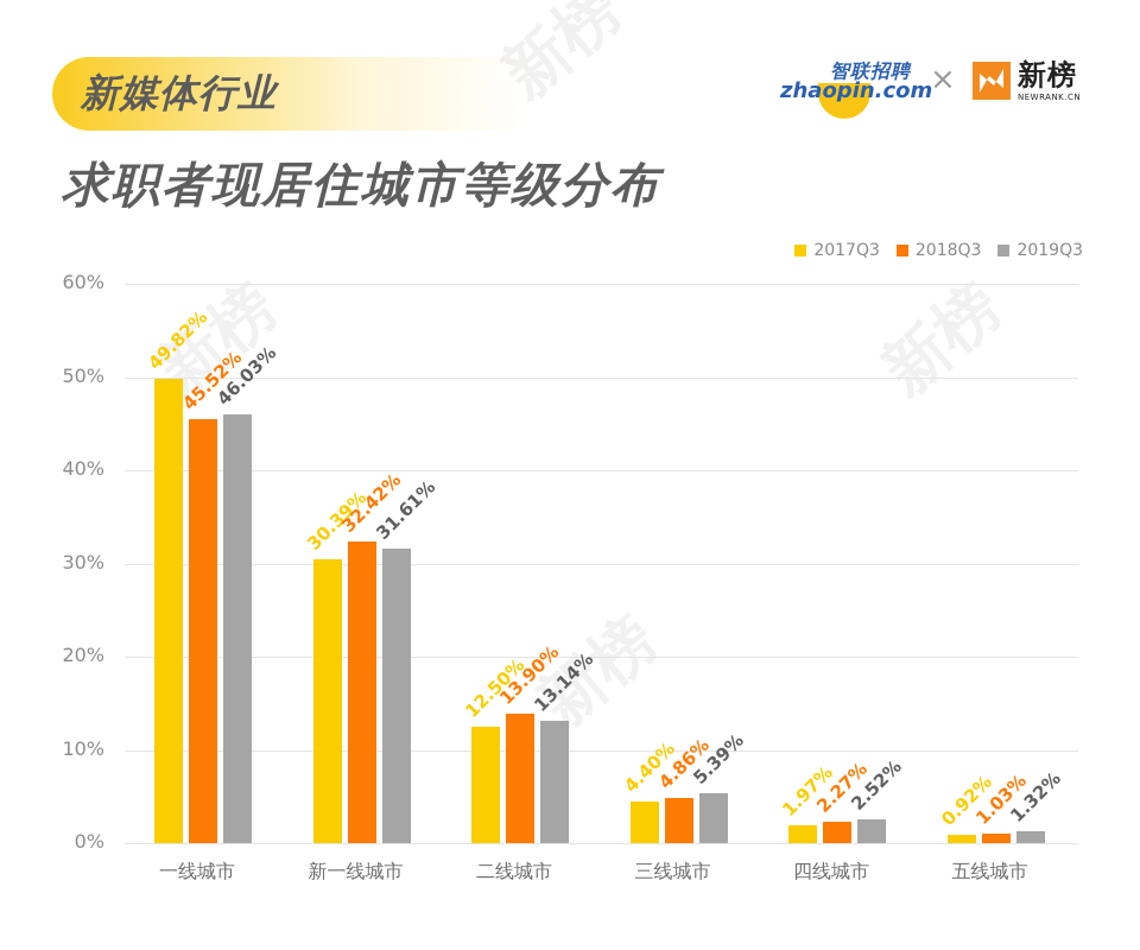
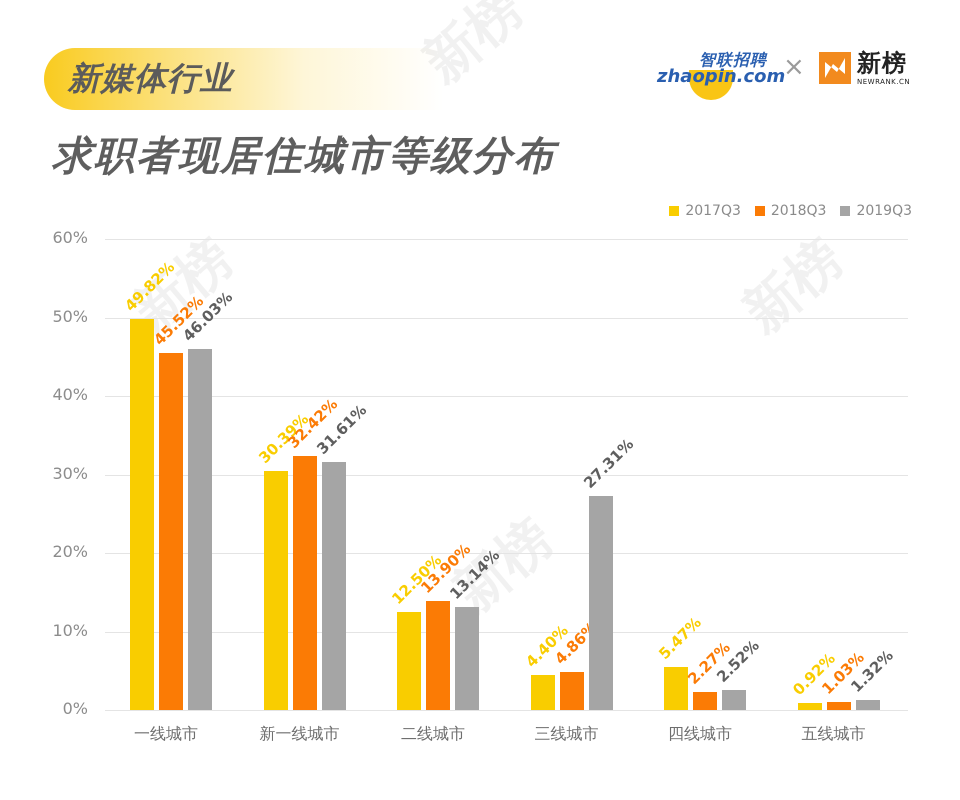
2019Q3/三线城市: 5.39% -> 27.31%
2017Q3/四线城市: 1.97% -> 5.47%
